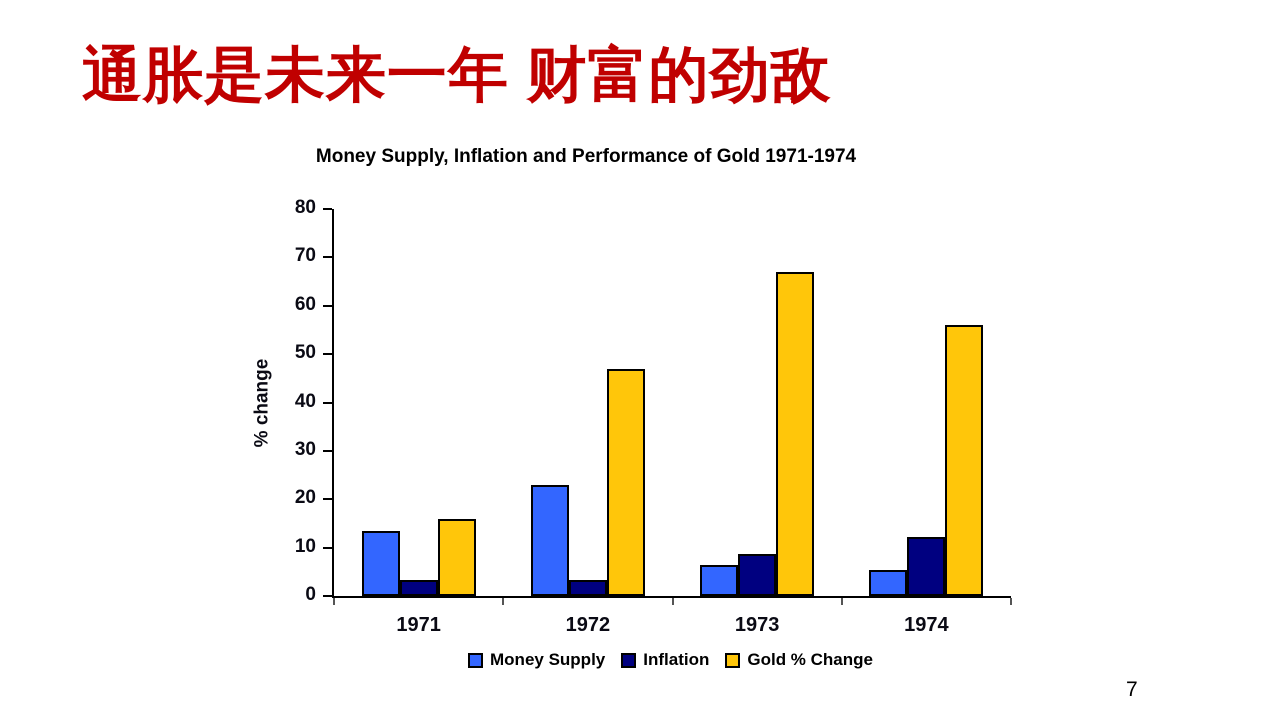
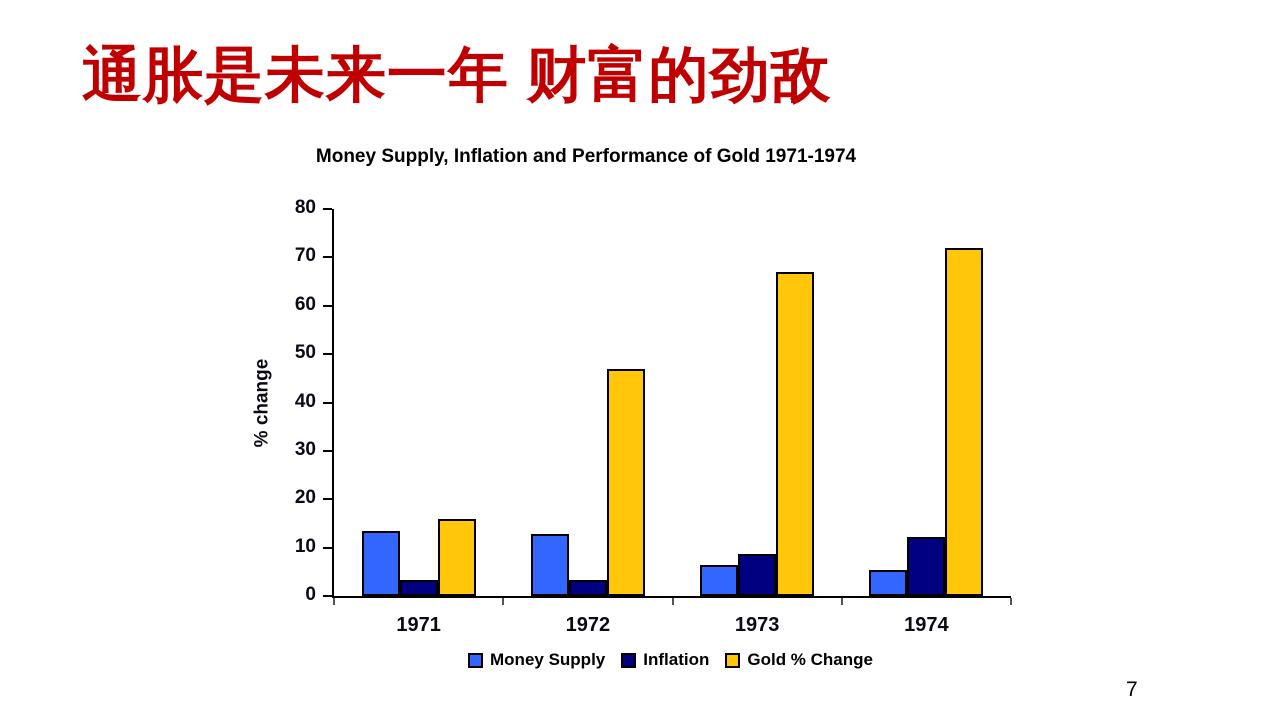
Money Supply/1972: 23 -> 13
Gold % Change/1974: 56 -> 72
